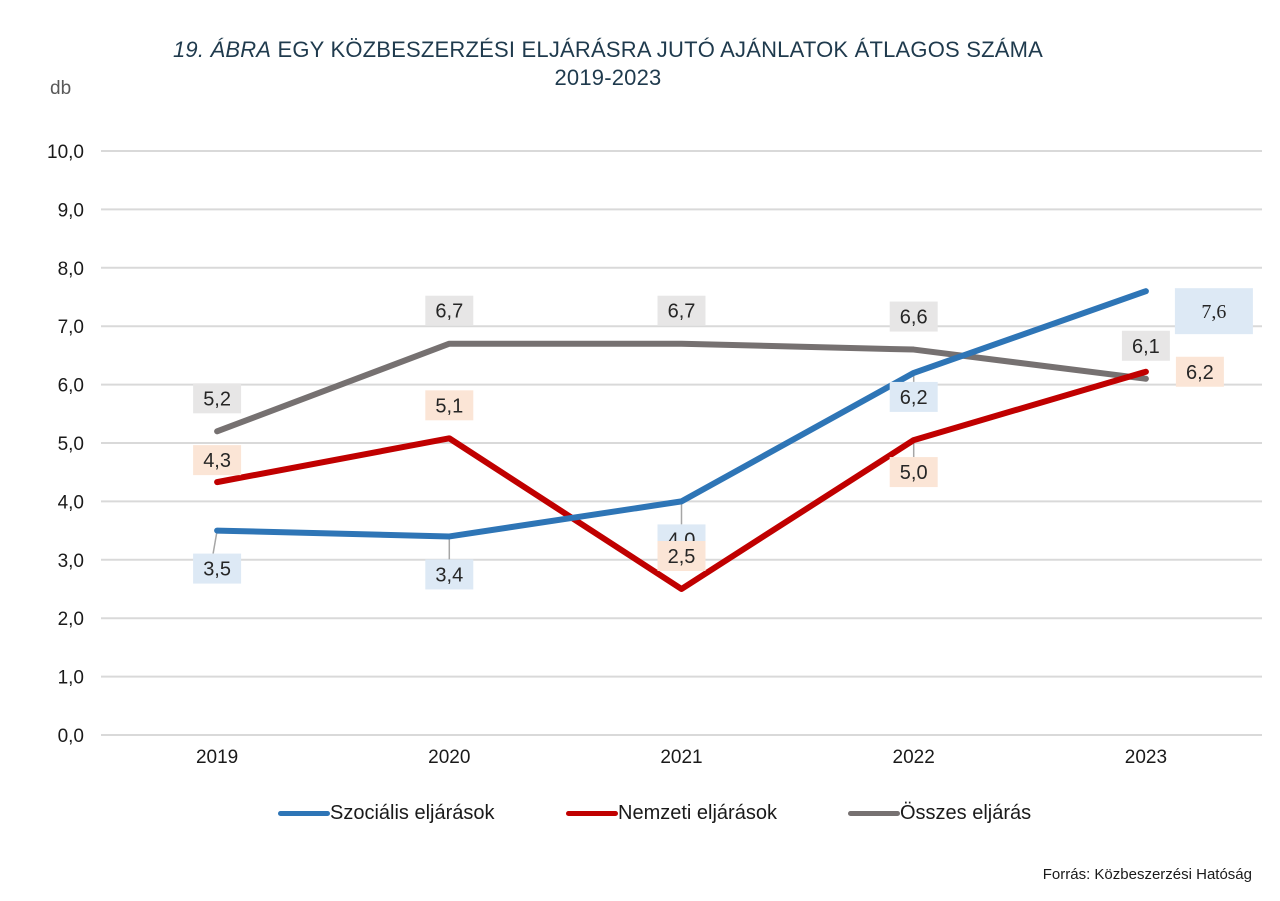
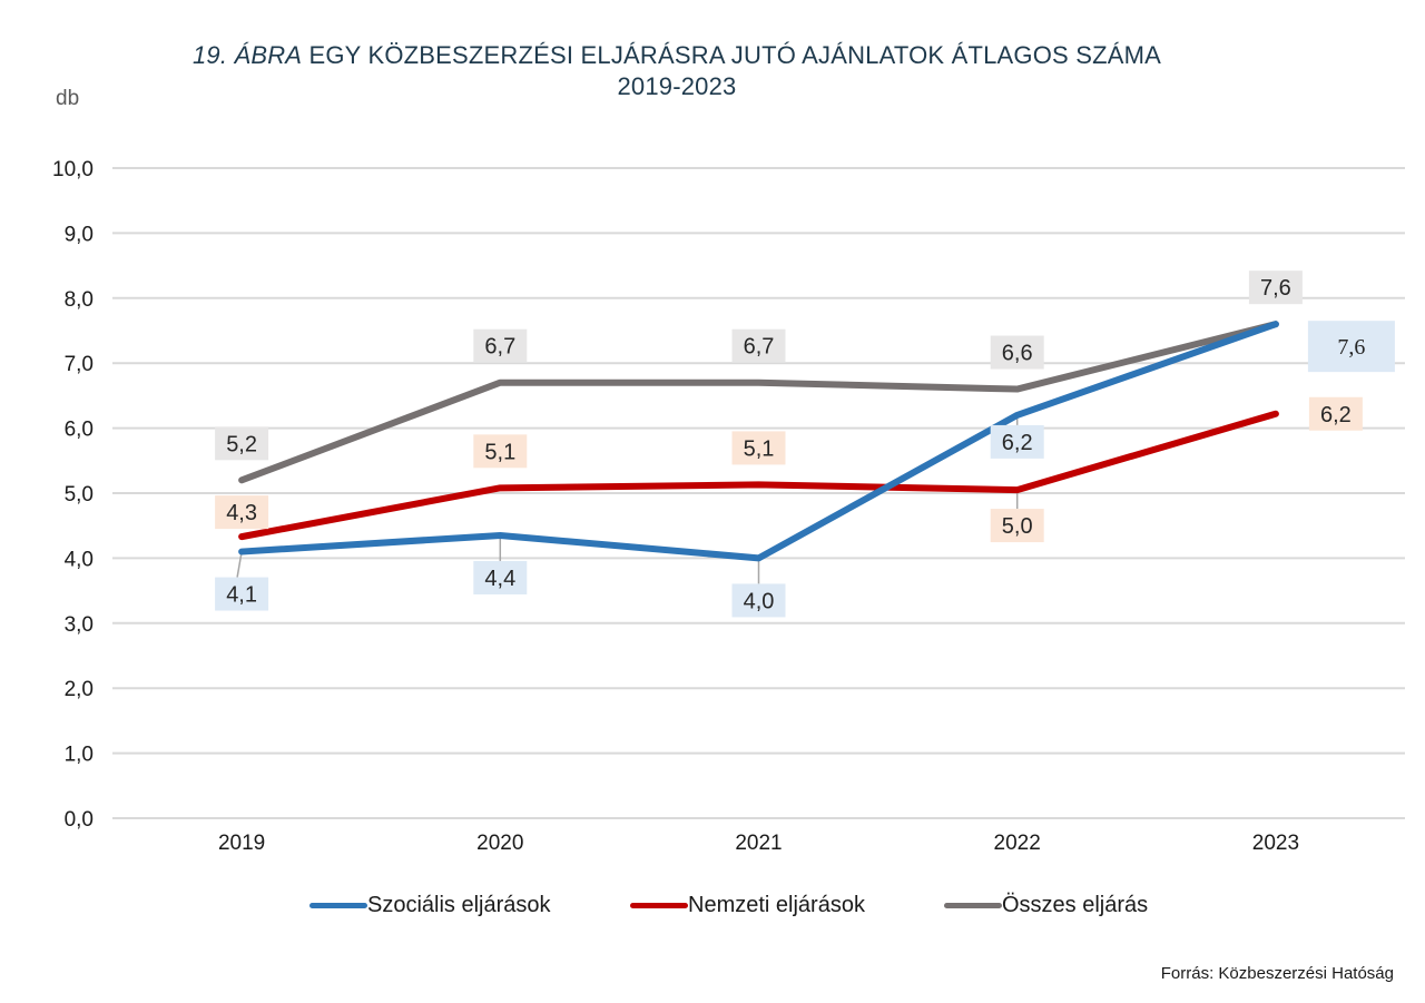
Szociális eljárások/2019: 3,5 -> 4,1
Szociális eljárások/2020: 3,4 -> 4,4
Nemzeti eljárások/2021: 2,5 -> 5,1
Összes eljárás/2023: 6,1 -> 7,6
